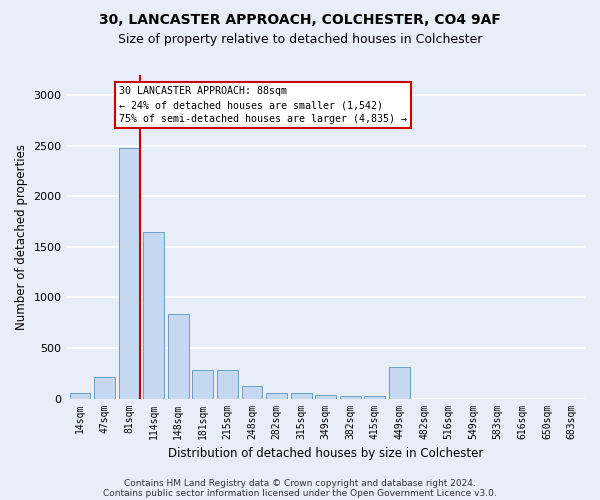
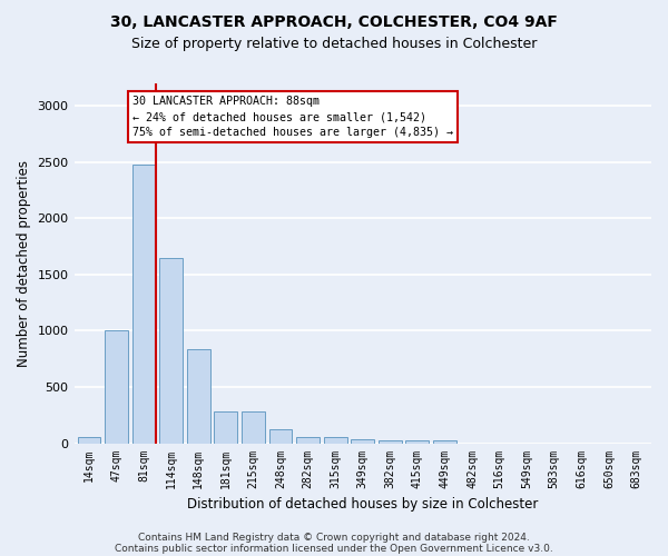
47sqm: 210 -> 1000
449sqm: 310 -> 20
